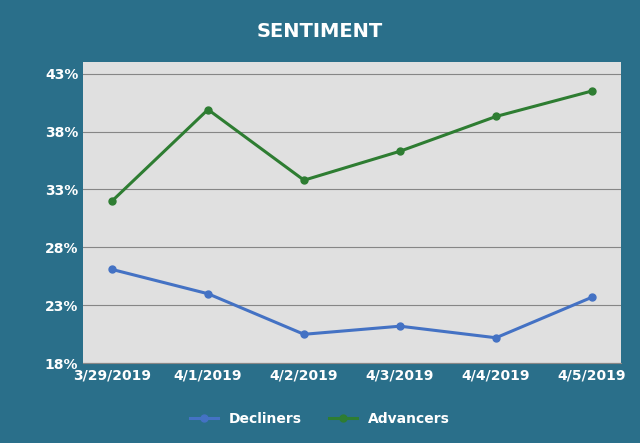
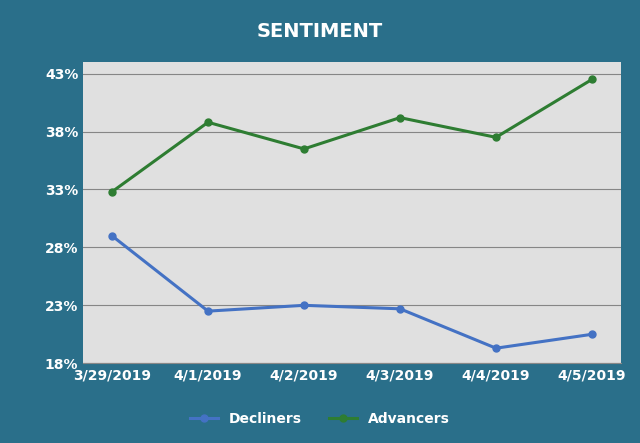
Decliners/3/29/2019: 26.1% -> 29.0%
Advancers/3/29/2019: 32.0% -> 32.8%
Decliners/4/1/2019: 24.0% -> 22.5%
Advancers/4/1/2019: 39.9% -> 38.8%
Decliners/4/2/2019: 20.5% -> 23.0%
Advancers/4/2/2019: 33.8% -> 36.5%
Decliners/4/3/2019: 21.2% -> 22.7%
Advancers/4/3/2019: 36.3% -> 39.2%
Decliners/4/4/2019: 20.2% -> 19.3%
Advancers/4/4/2019: 39.3% -> 37.5%
Decliners/4/5/2019: 23.7% -> 20.5%
Advancers/4/5/2019: 41.5% -> 42.5%
